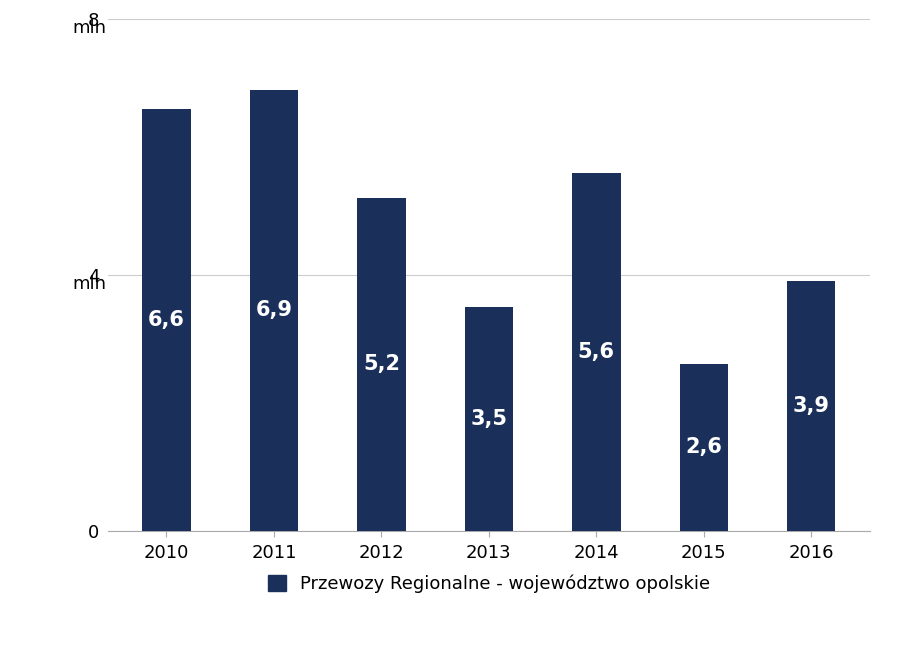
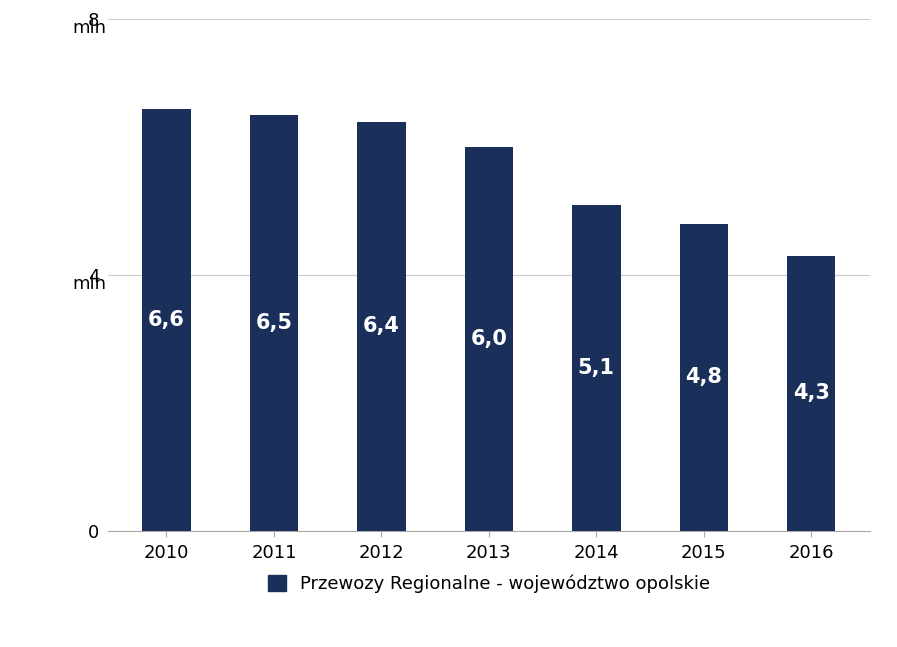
2011: 6,9 -> 6,5
2012: 5,2 -> 6,4
2013: 3,5 -> 6,0
2014: 5,6 -> 5,1
2015: 2,6 -> 4,8
2016: 3,9 -> 4,3
